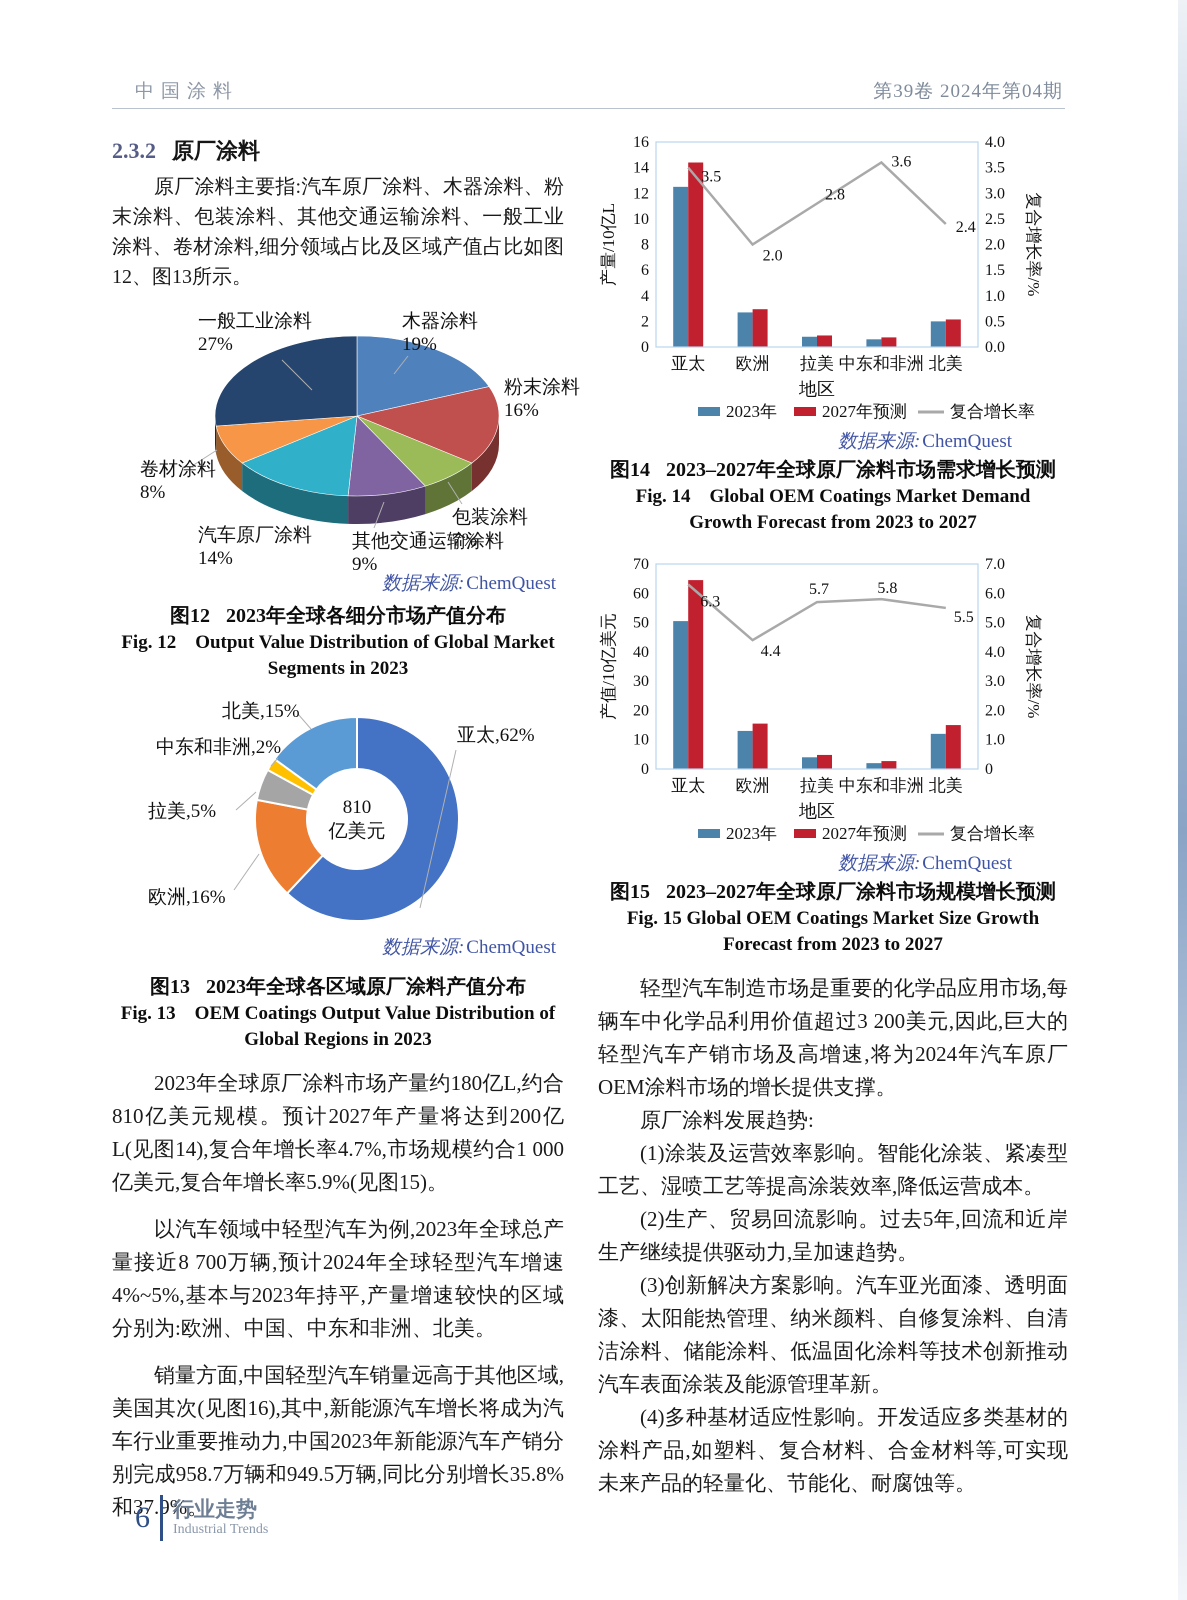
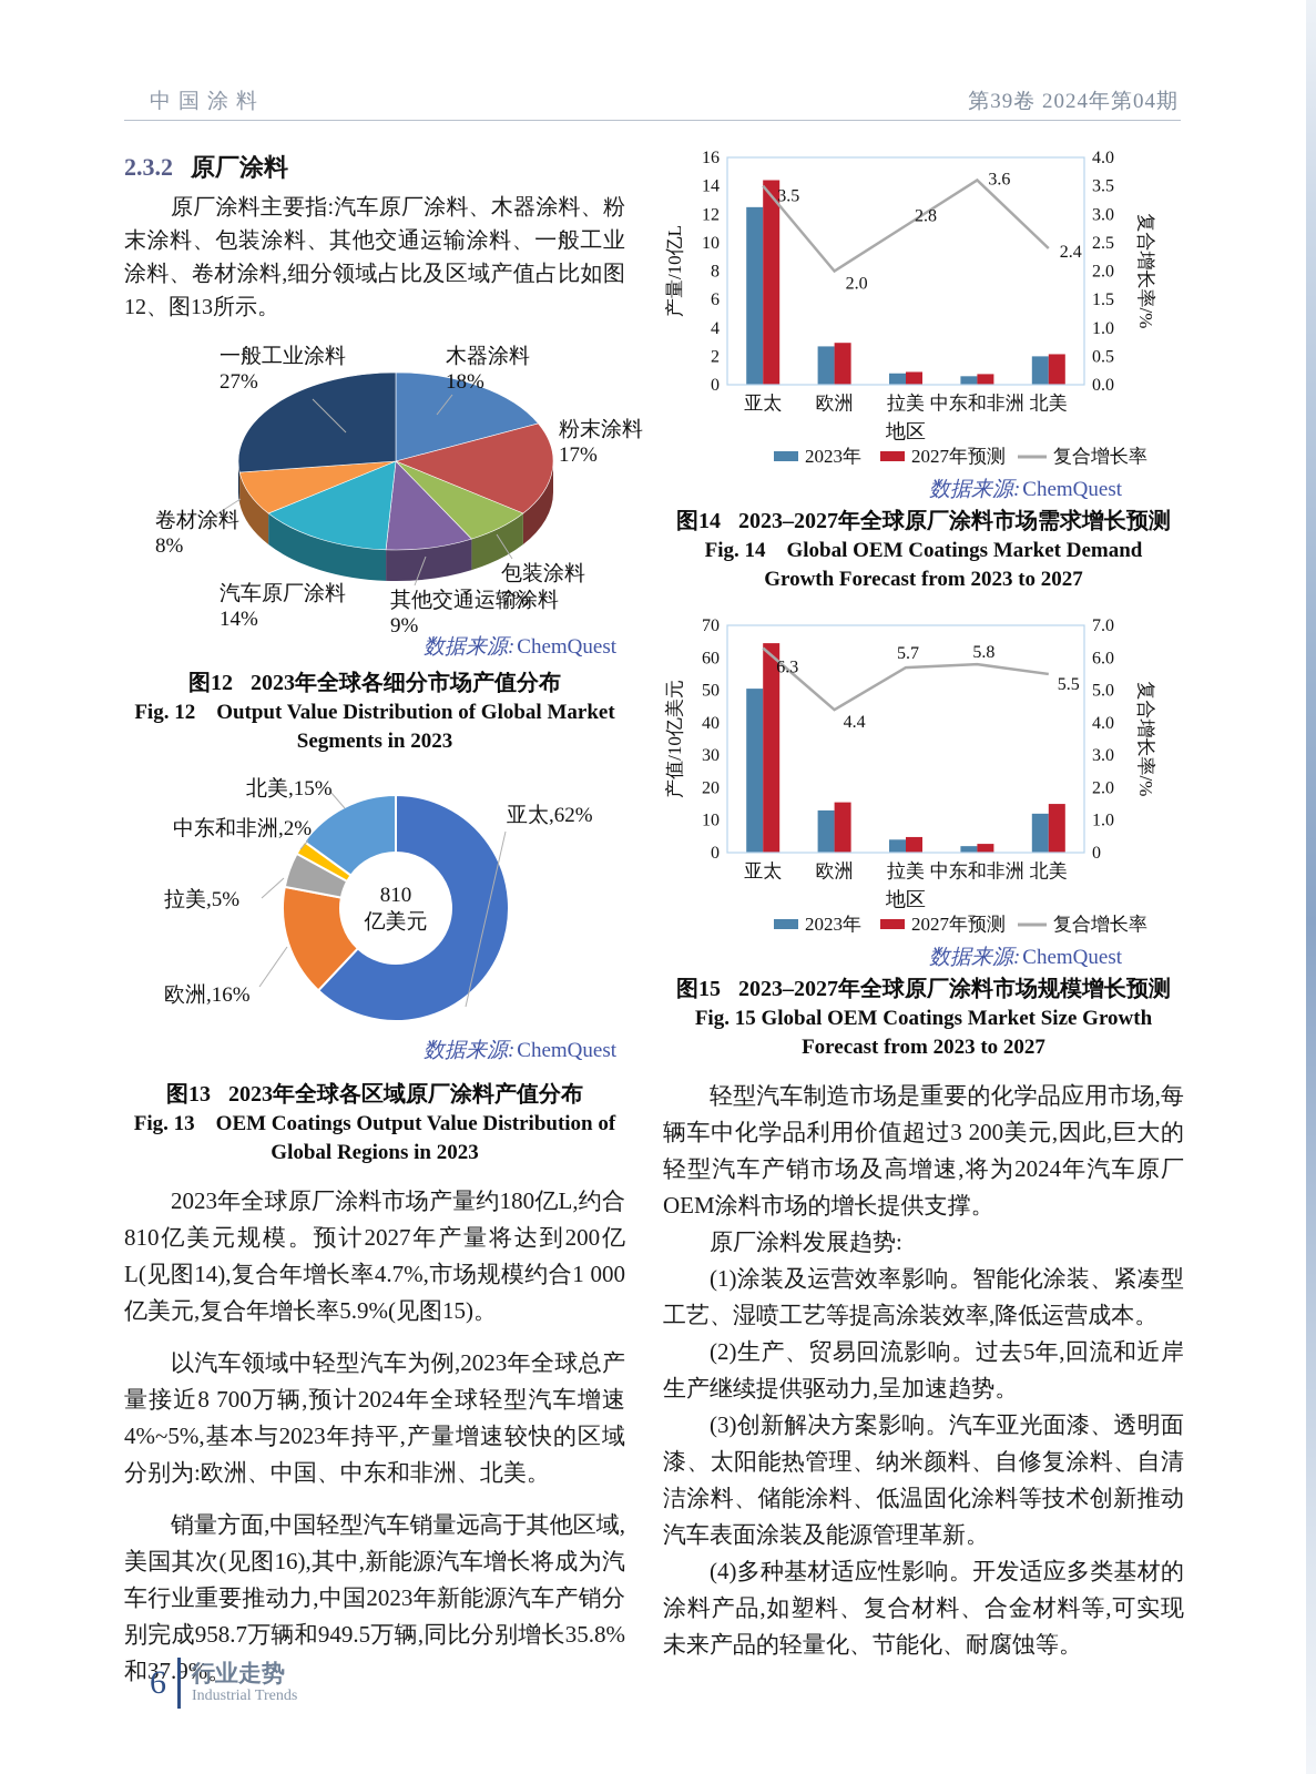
2023年全球各细分市场产值分布/木器涂料: 19% -> 18%
2023年全球各细分市场产值分布/粉末涂料: 16% -> 17%
